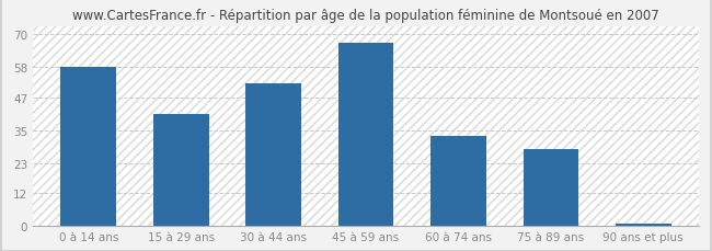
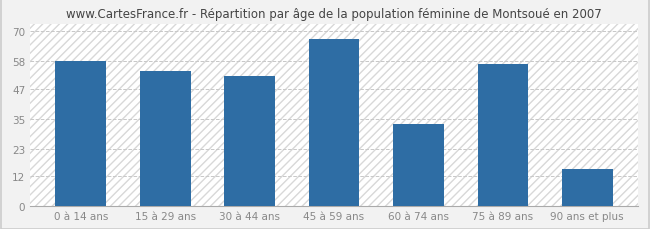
15 à 29 ans: 41 -> 54
75 à 89 ans: 28 -> 57
90 ans et plus: 1 -> 15
